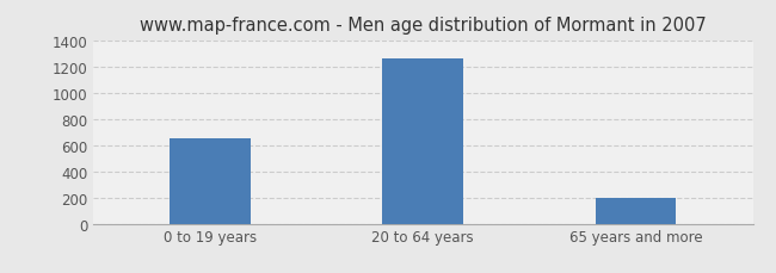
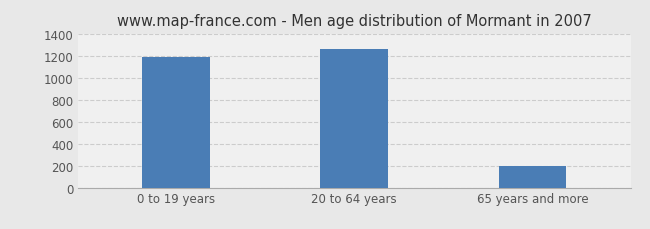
0 to 19 years: 660 -> 1190
